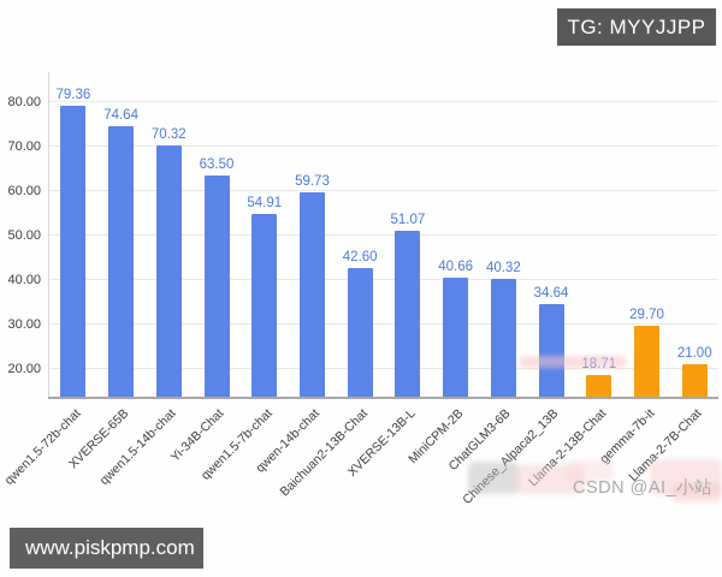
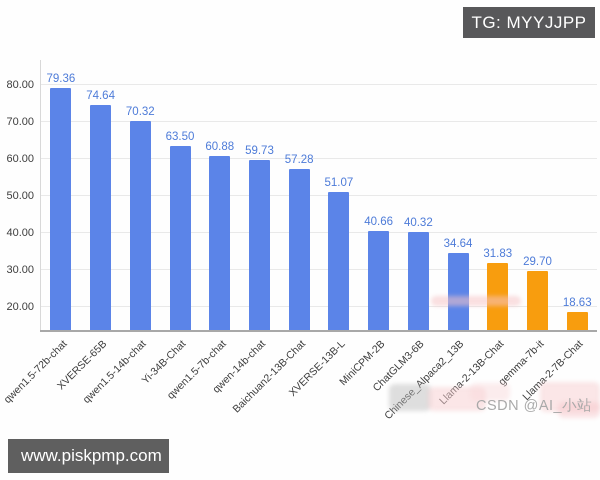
qwen1.5-7b-chat: 54.91 -> 60.88
Baichuan2-13B-Chat: 42.60 -> 57.28
Llama-2-13B-Chat: 18.71 -> 31.83
Llama-2-7B-Chat: 21.00 -> 18.63
